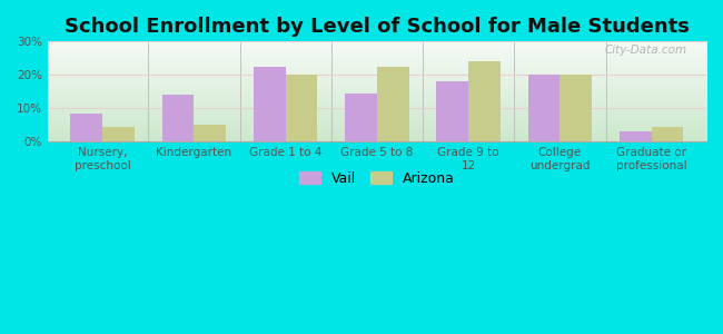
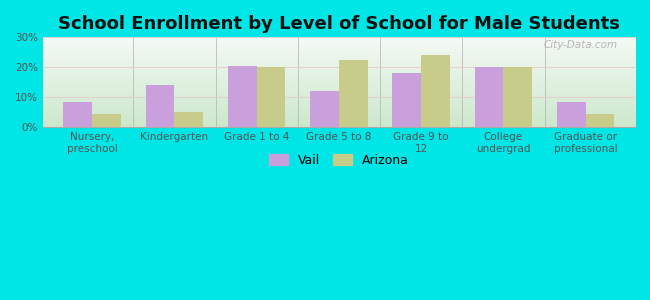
Vail/Grade 1 to 4: 22.5% -> 20.5%
Vail/Grade 5 to 8: 14.5% -> 12.0%
Vail/Graduate or professional: 3.0% -> 8.5%
